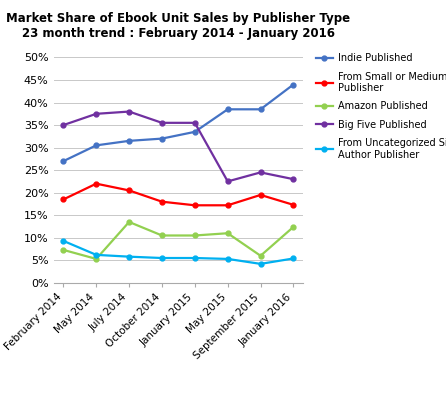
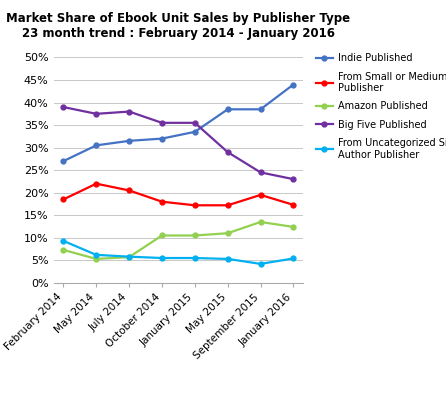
Big Five Published/February 2014: 35.0% -> 39.0%
Amazon Published/July 2014: 13.5% -> 5.7%
Big Five Published/May 2015: 22.5% -> 29.0%
Amazon Published/September 2015: 6.0% -> 13.5%
